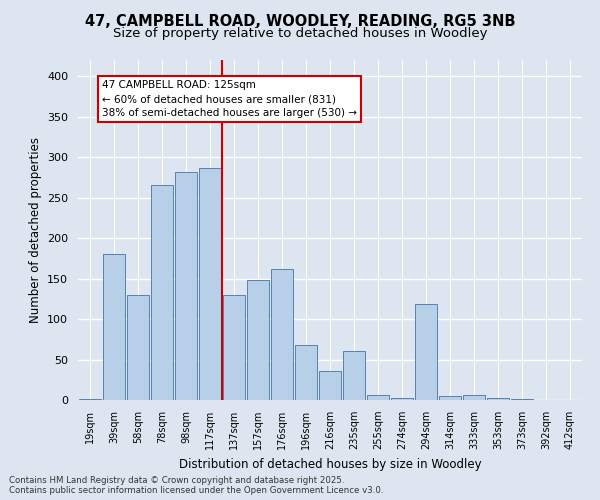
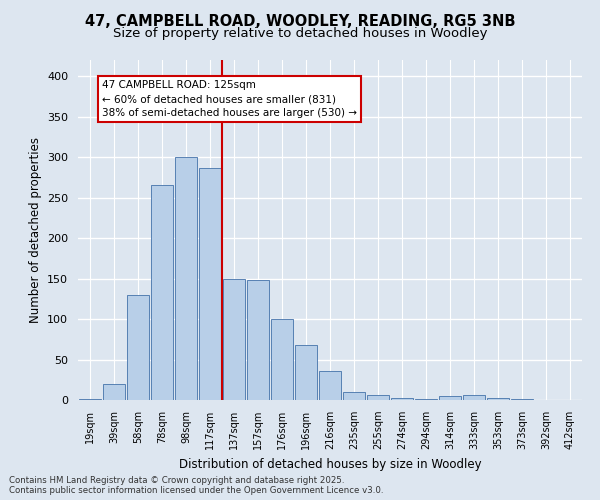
39sqm: 180 -> 20
98sqm: 282 -> 300
137sqm: 130 -> 150
176sqm: 162 -> 100
235sqm: 60 -> 10
294sqm: 118 -> 1
